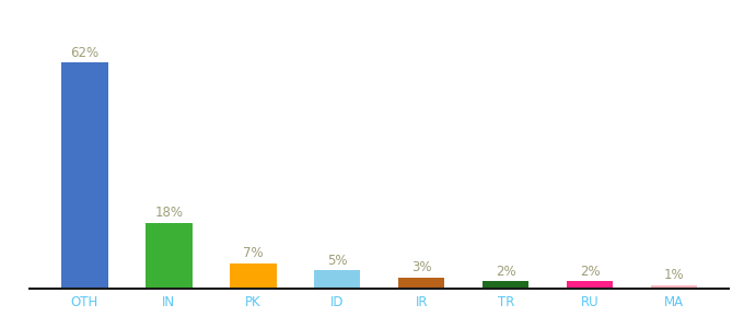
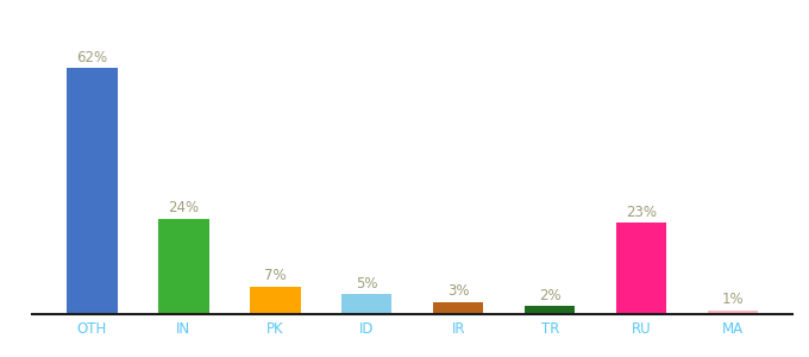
IN: 18% -> 24%
RU: 2% -> 23%
